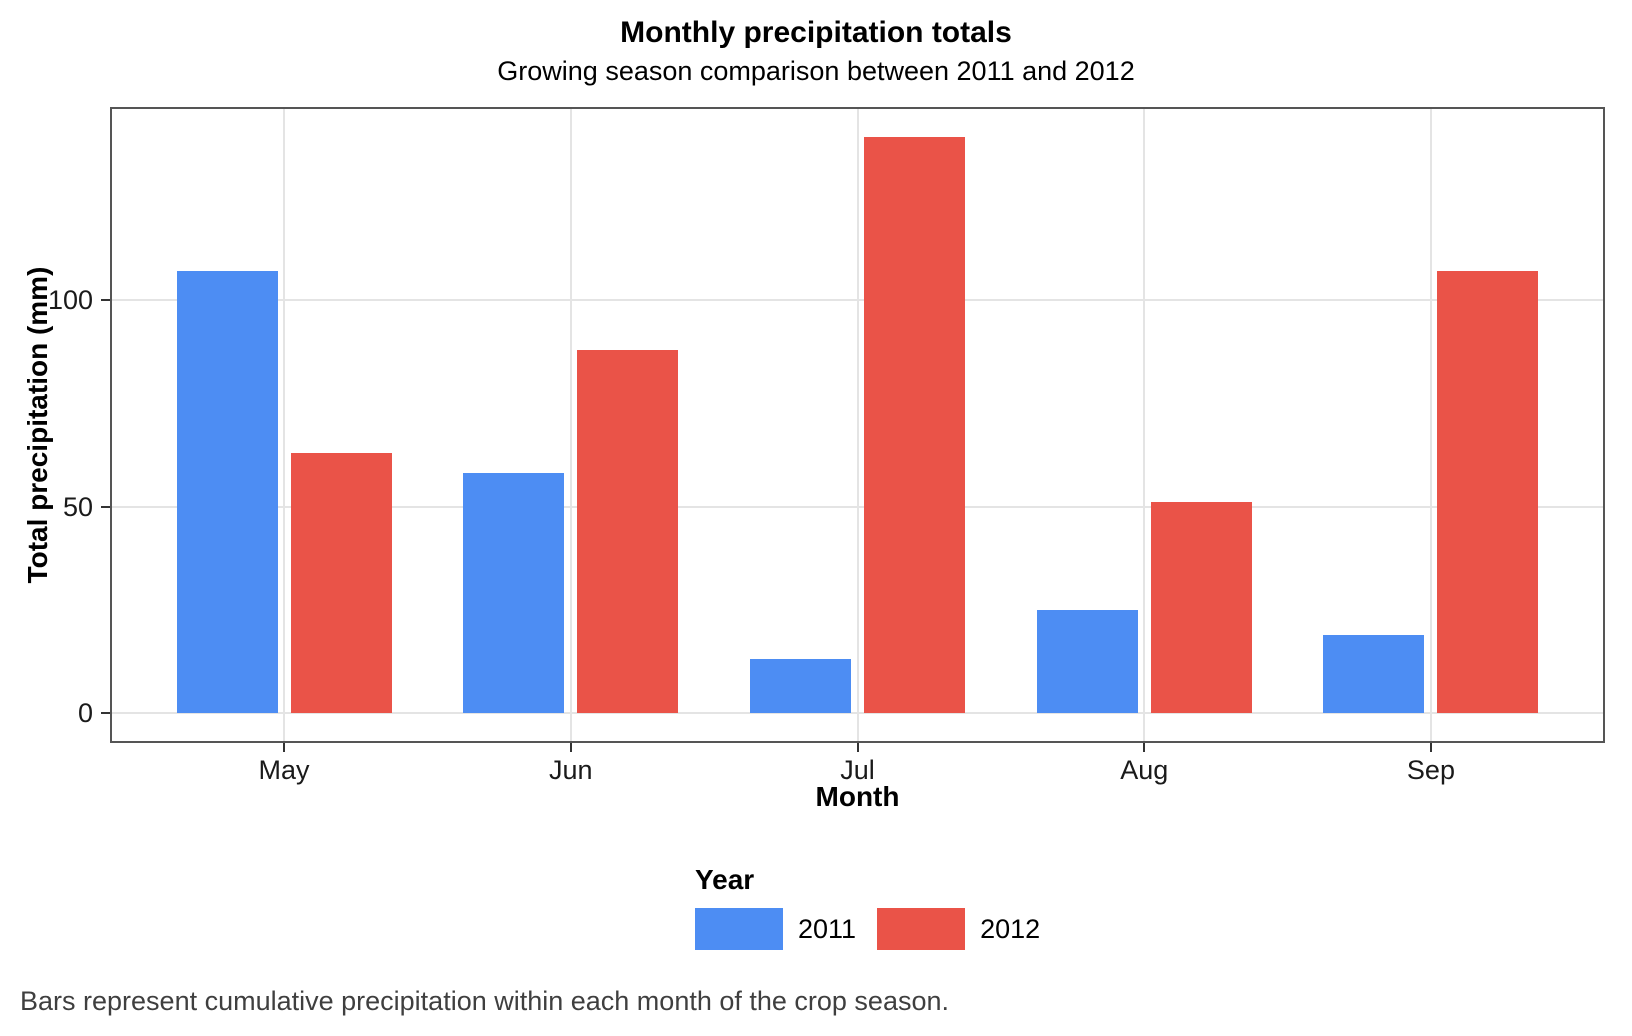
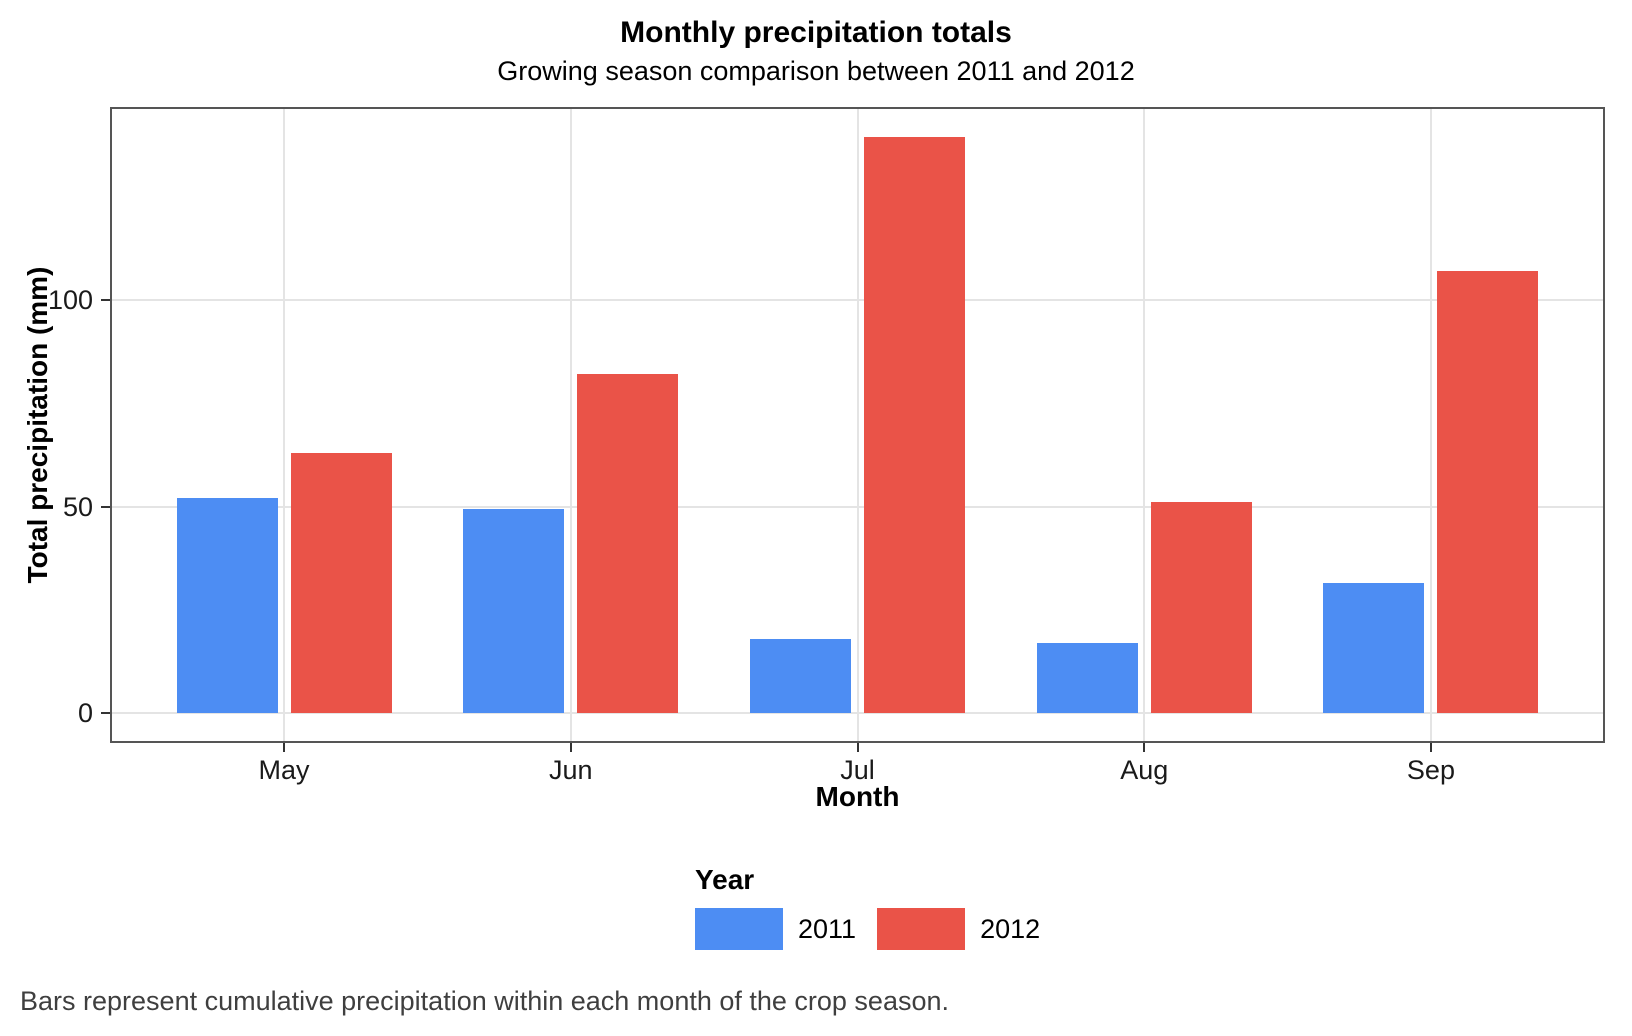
2011/May: 107 -> 52
2011/Jun: 58 -> 50
2012/Jun: 88 -> 82
2011/Jul: 13 -> 18
2011/Aug: 25 -> 17
2011/Sep: 19 -> 32
